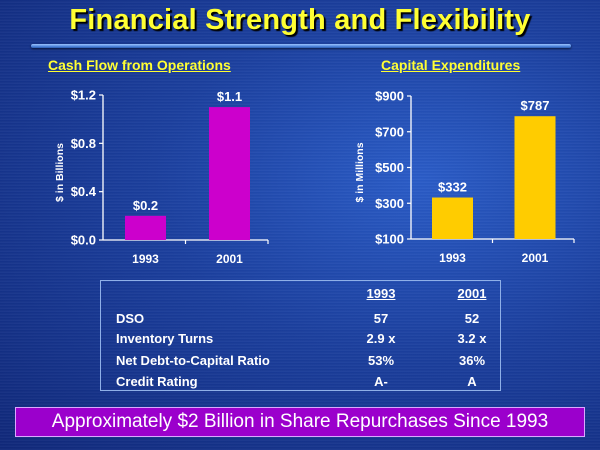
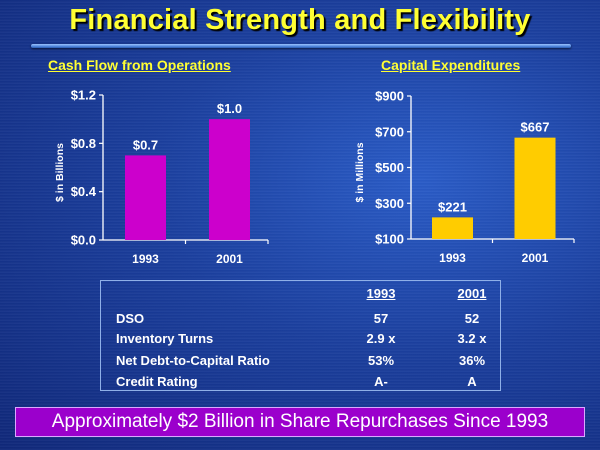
Cash Flow from Operations/1993: $0.2 -> $0.7
Cash Flow from Operations/2001: $1.1 -> $1.0
Capital Expenditures/1993: $332 -> $221
Capital Expenditures/2001: $787 -> $667
